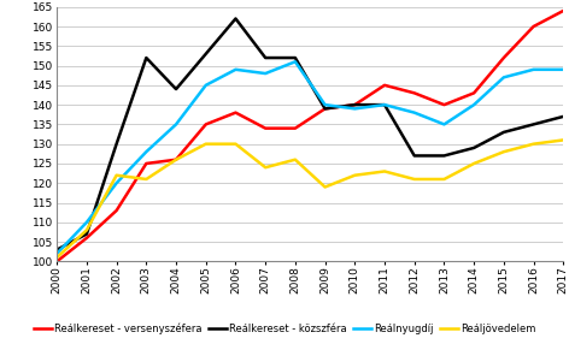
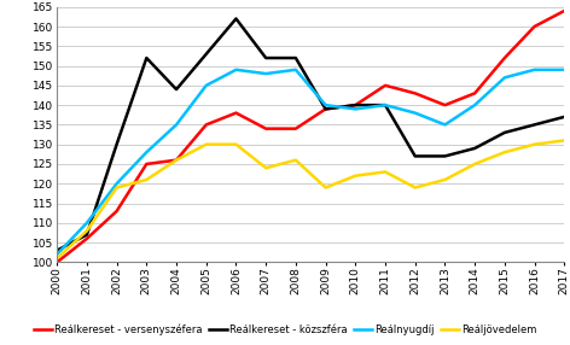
Reáljövedelem/2002: 122 -> 119
Reálnyugdíj/2008: 151 -> 149
Reáljövedelem/2012: 121 -> 119
